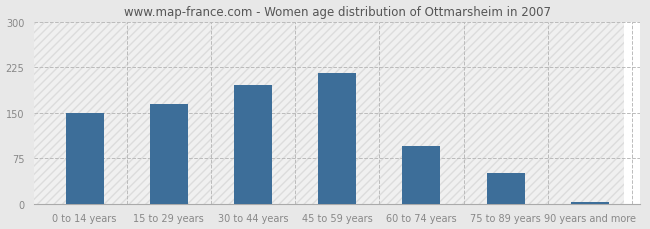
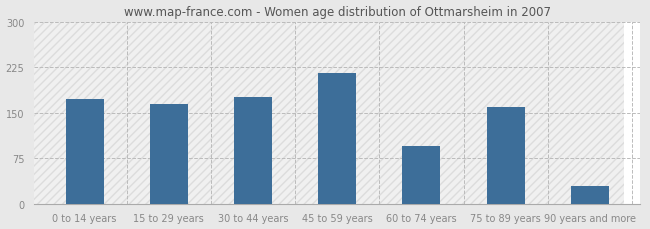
0 to 14 years: 149 -> 172
30 to 44 years: 195 -> 176
75 to 89 years: 50 -> 160
90 years and more: 3 -> 30
